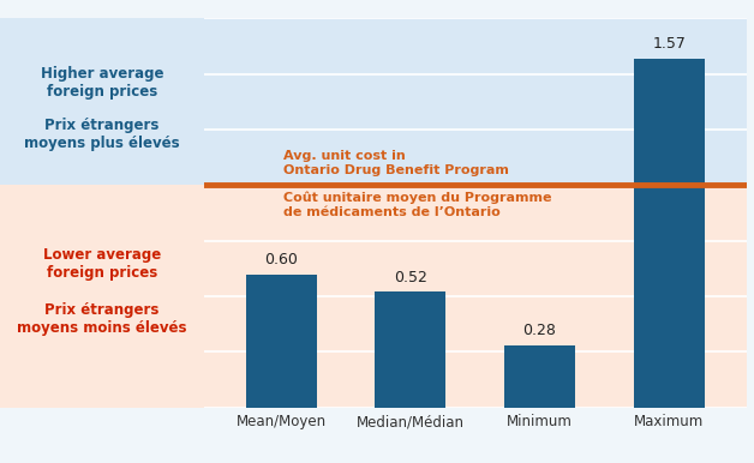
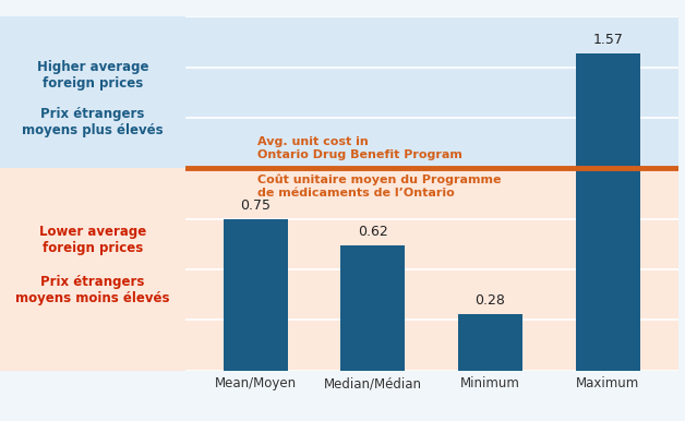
Mean/Moyen: 0.60 -> 0.75
Median/Médian: 0.52 -> 0.62
